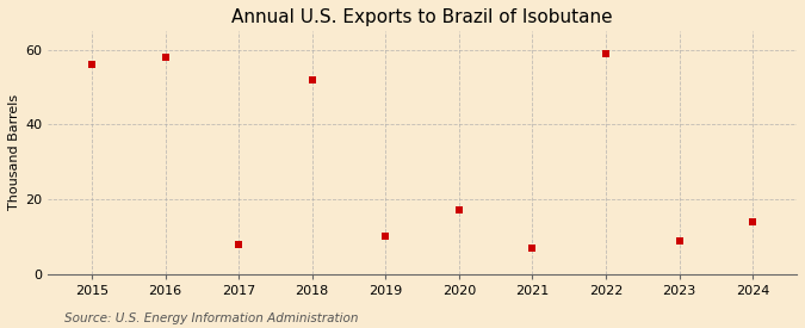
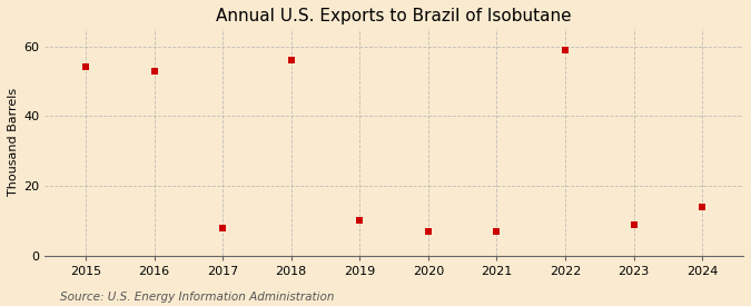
2015: 56 -> 54
2016: 58 -> 53
2018: 52 -> 56
2020: 17 -> 7
